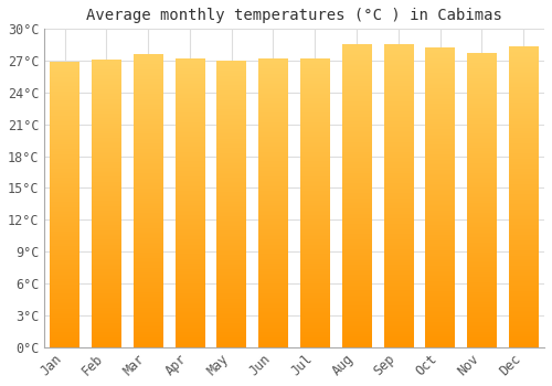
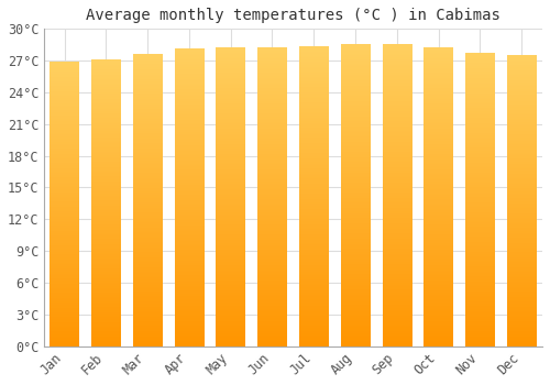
Apr: 27.2°C -> 28.1°C
May: 27.0°C -> 28.2°C
Jun: 27.2°C -> 28.3°C
Jul: 27.2°C -> 28.4°C
Dec: 28.4°C -> 27.5°C
